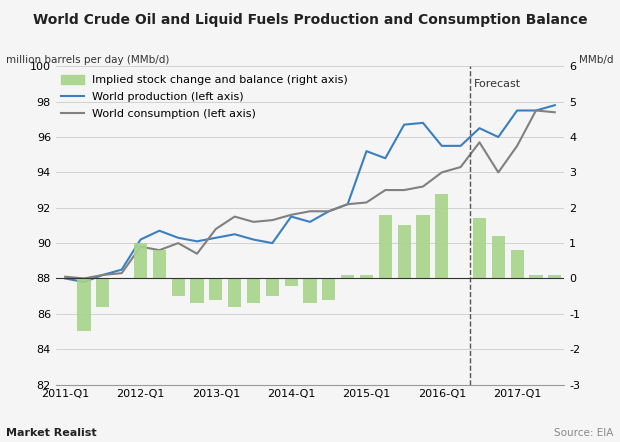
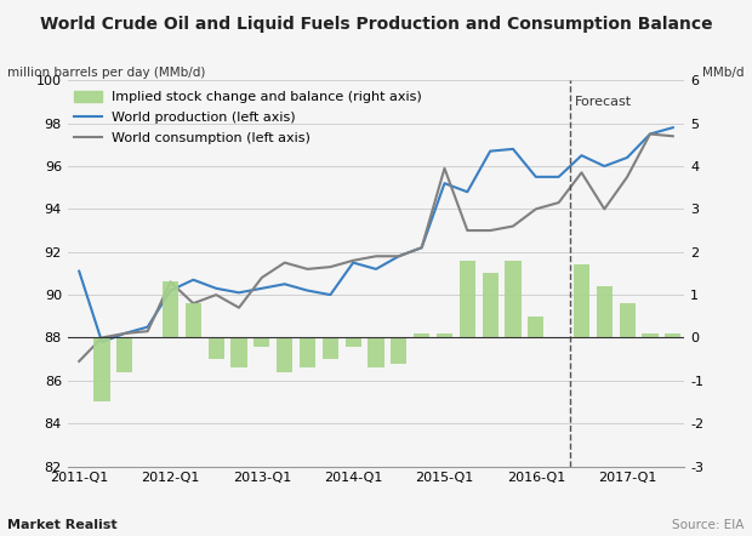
World production (left axis)/2011-Q1: 88.0 -> 91.1
World consumption (left axis)/2011-Q1: 88.1 -> 86.9
World consumption (left axis)/2012-Q1: 89.8 -> 90.6
Implied stock change and balance (right axis)/2012-Q1: 1.0 -> 1.3
Implied stock change and balance (right axis)/2013-Q1: -0.6 -> -0.2
World consumption (left axis)/2015-Q1: 92.3 -> 95.9
Implied stock change and balance (right axis)/2016-Q1: 2.4 -> 0.5
World production (left axis)/2017-Q1: 97.5 -> 96.4
